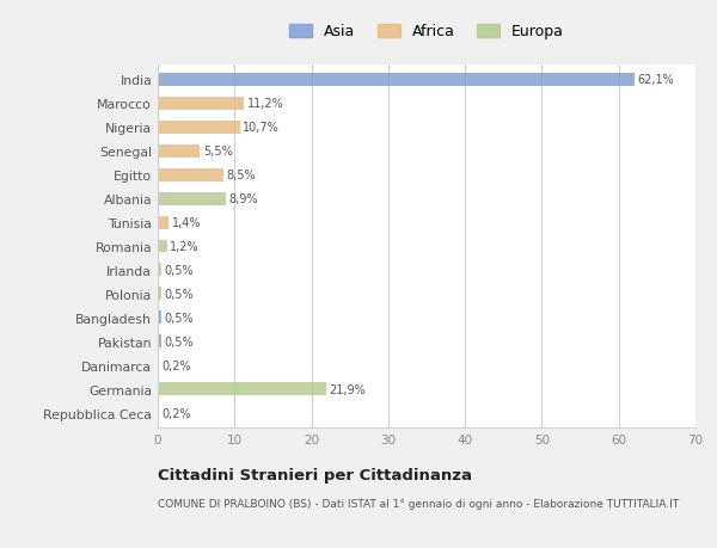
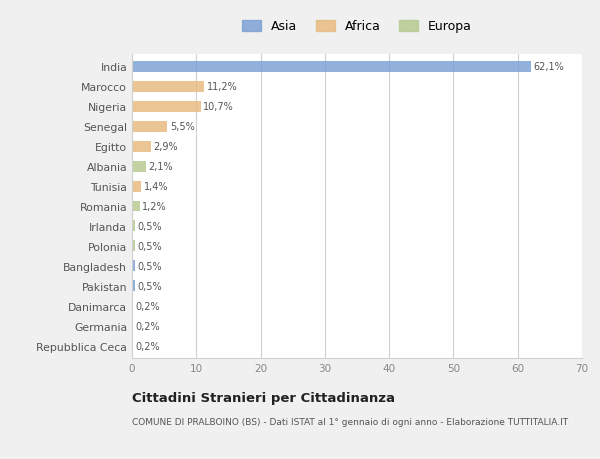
Egitto: 8,5% -> 2,9%
Albania: 8,9% -> 2,1%
Germania: 21,9% -> 0,2%
